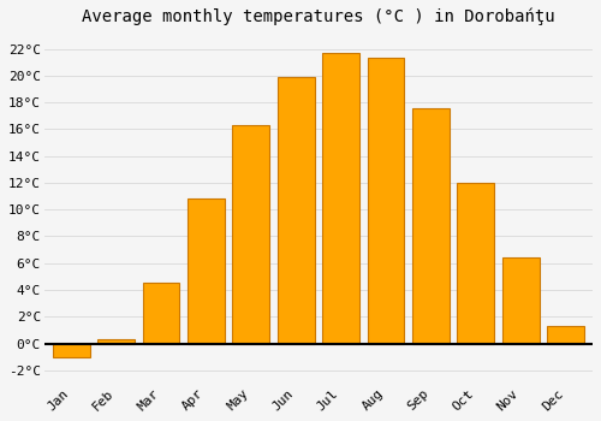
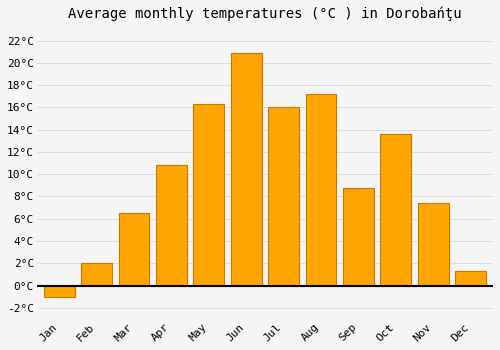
Feb: 0.3°C -> 2.0°C
Mar: 4.5°C -> 6.5°C
Jun: 19.9°C -> 20.9°C
Jul: 21.7°C -> 16.0°C
Aug: 21.3°C -> 17.2°C
Sep: 17.6°C -> 8.8°C
Oct: 12.0°C -> 13.6°C
Nov: 6.4°C -> 7.4°C
